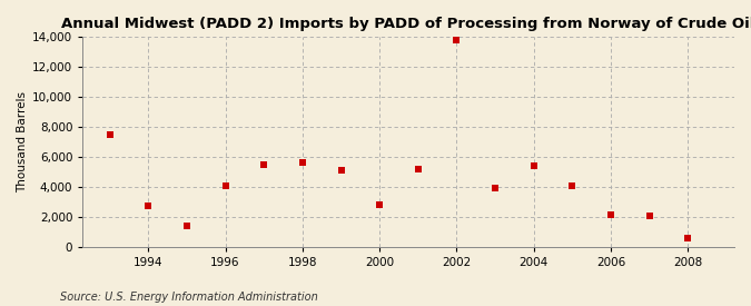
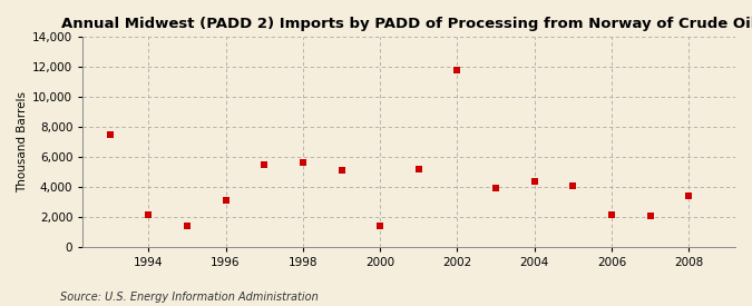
1994: 2,700 -> 2,100
1996: 4,100 -> 3,100
2000: 2,800 -> 1,400
2002: 13,800 -> 11,800
2004: 5,400 -> 4,400
2008: 600 -> 3,400
